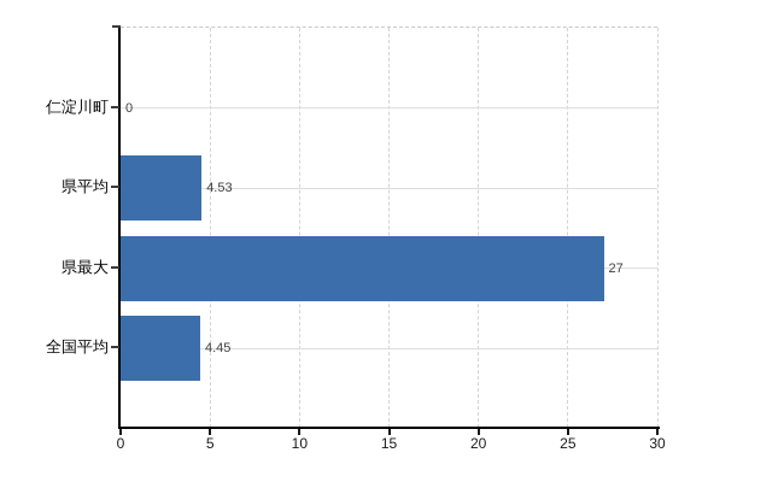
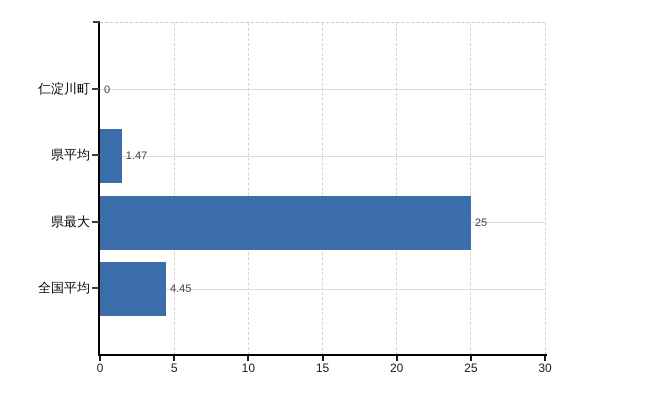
県平均: 4.53 -> 1.47
県最大: 27 -> 25
